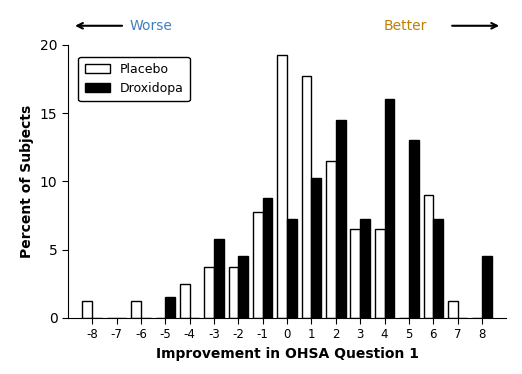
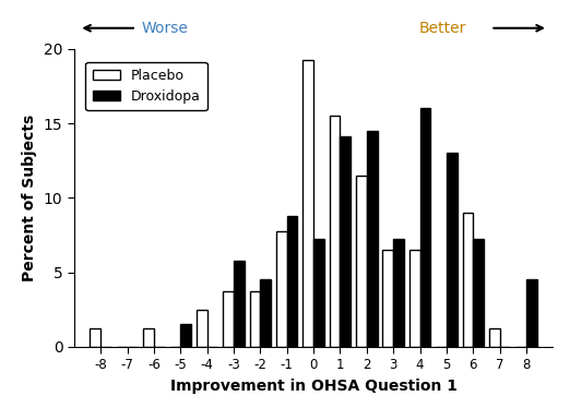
Placebo/1: 17.8 -> 15.5
Droxidopa/1: 10.2 -> 14.1
